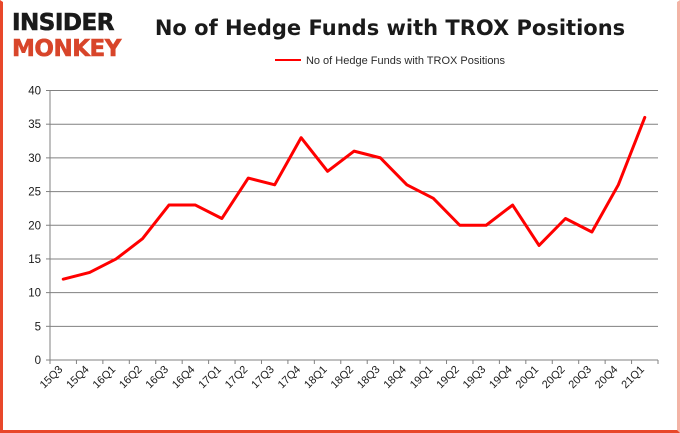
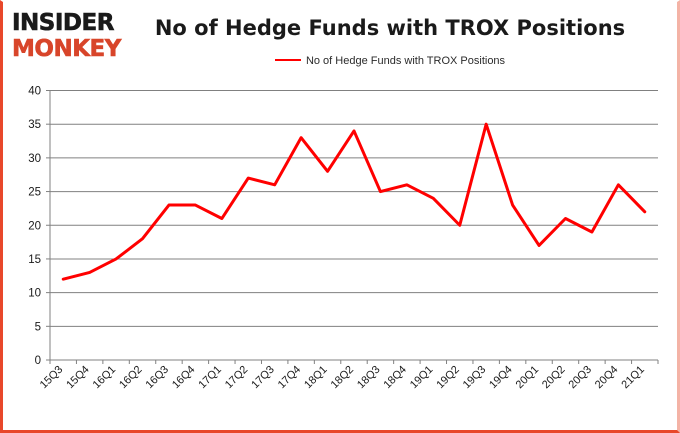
18Q2: 31 -> 34
18Q3: 30 -> 25
19Q3: 20 -> 35
21Q1: 36 -> 22
